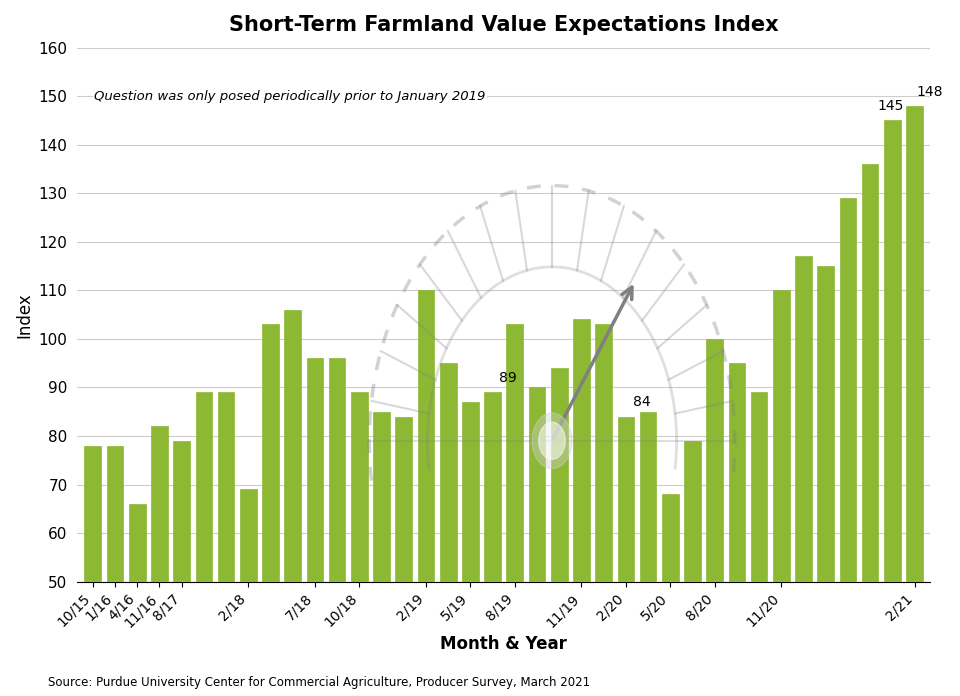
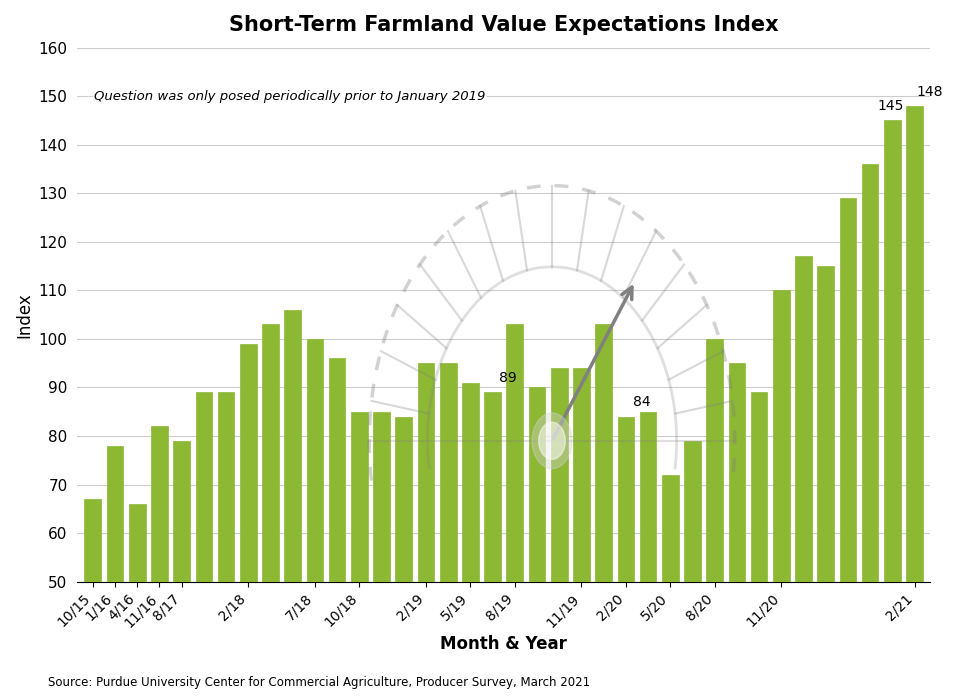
Short-Term Farmland Value Expectations Index/10/15: 78 -> 67
Short-Term Farmland Value Expectations Index/2/18: 69 -> 99
Short-Term Farmland Value Expectations Index/7/18: 96 -> 100
Short-Term Farmland Value Expectations Index/10/18: 89 -> 85
Short-Term Farmland Value Expectations Index/2/19: 110 -> 95
Short-Term Farmland Value Expectations Index/5/19: 87 -> 91
Short-Term Farmland Value Expectations Index/11/19: 104 -> 94
Short-Term Farmland Value Expectations Index/5/20: 68 -> 72
